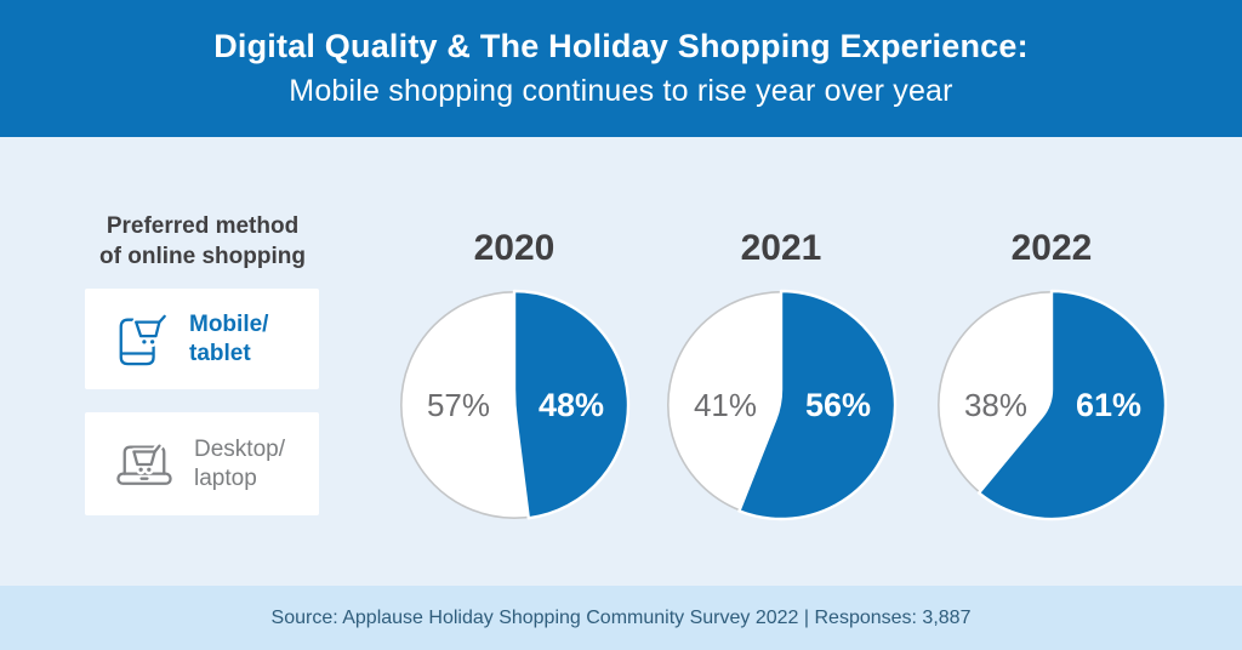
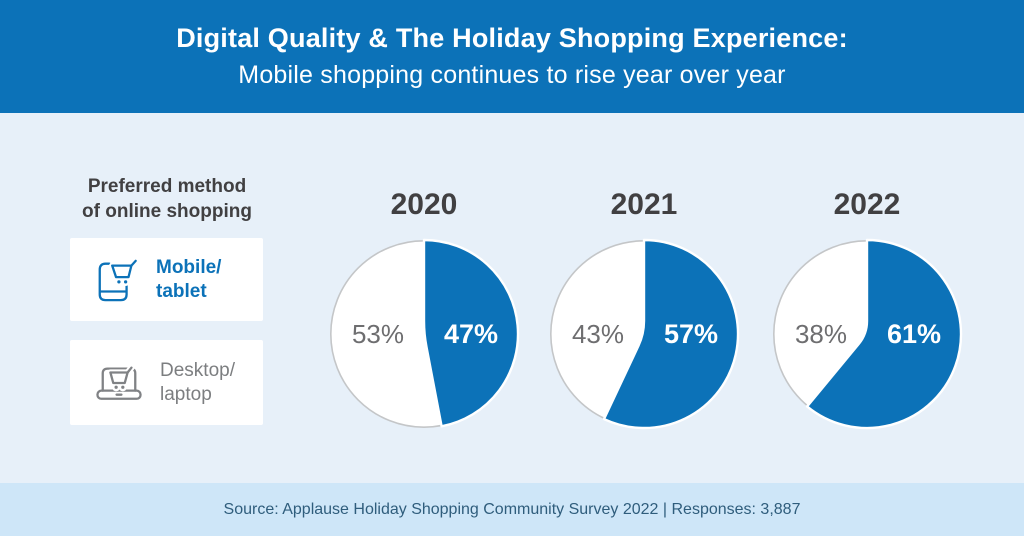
Mobile/tablet/2020: 48% -> 47%
Desktop/laptop/2020: 57% -> 53%
Mobile/tablet/2021: 56% -> 57%
Desktop/laptop/2021: 41% -> 43%
